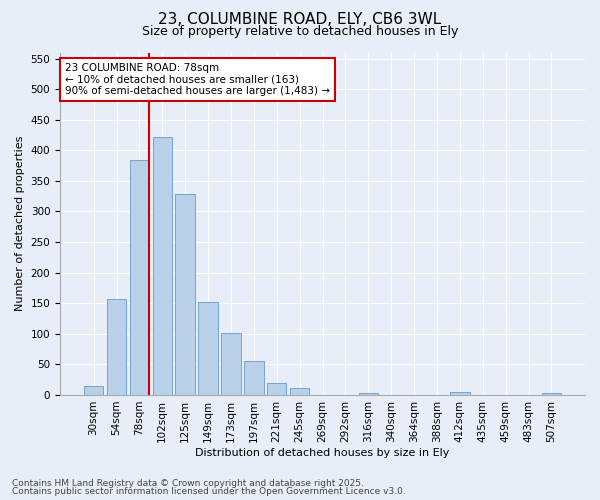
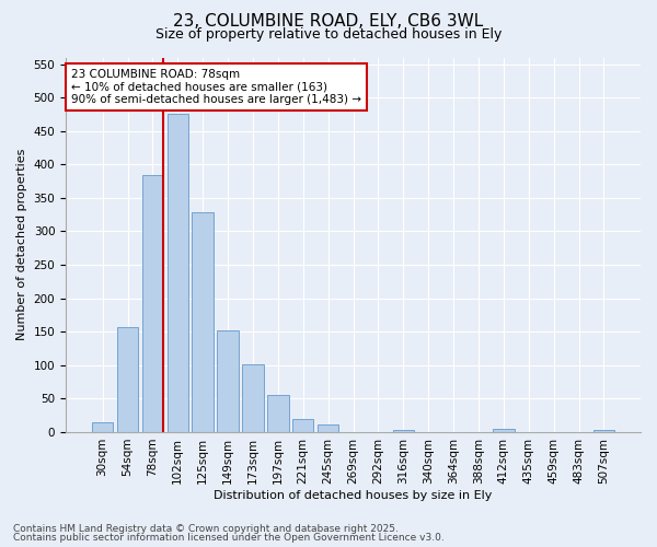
102sqm: 422 -> 476
